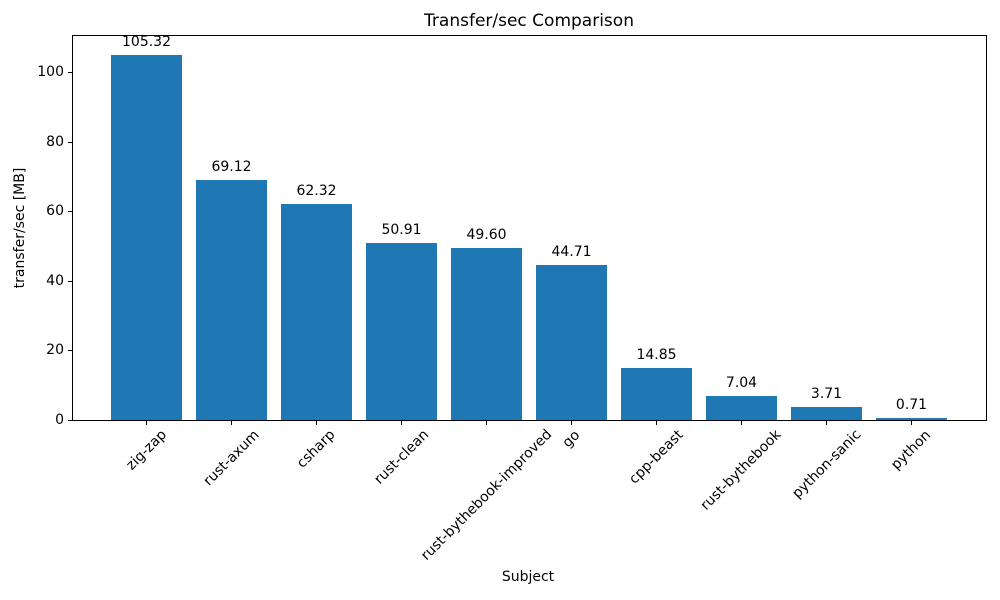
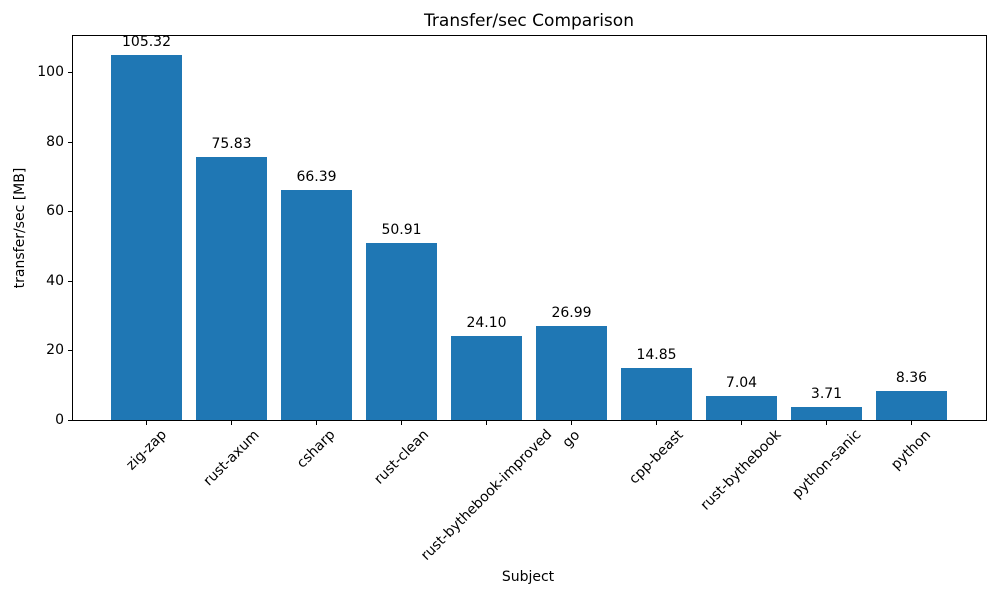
rust-axum: 69.12 -> 75.83
csharp: 62.32 -> 66.39
rust-bythebook-improved: 49.60 -> 24.10
go: 44.71 -> 26.99
python: 0.71 -> 8.36
